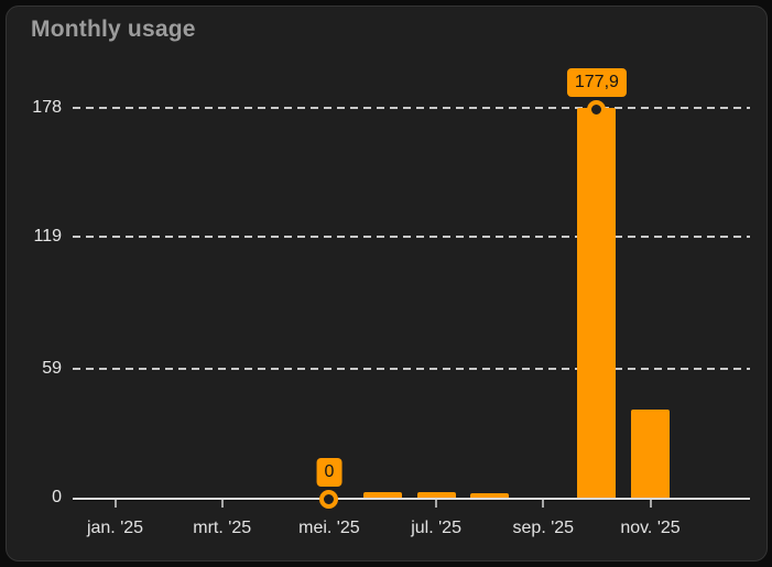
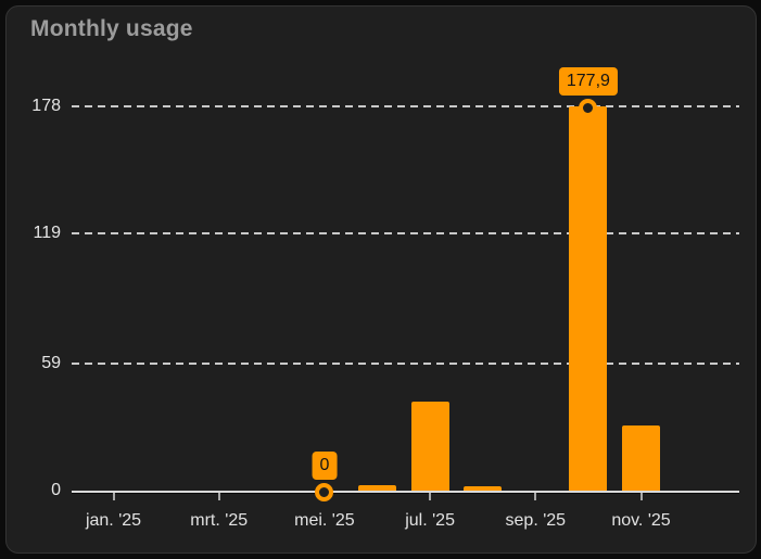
jul. '25: 2 -> 41
nov. '25: 40 -> 30
